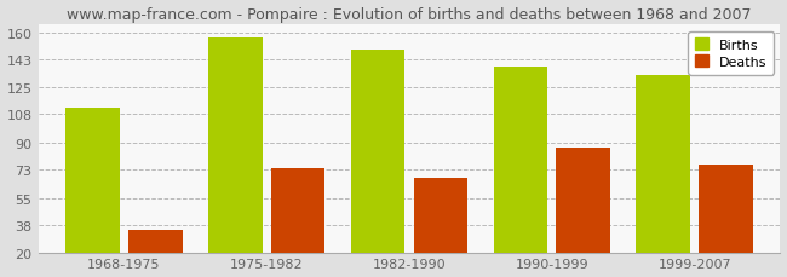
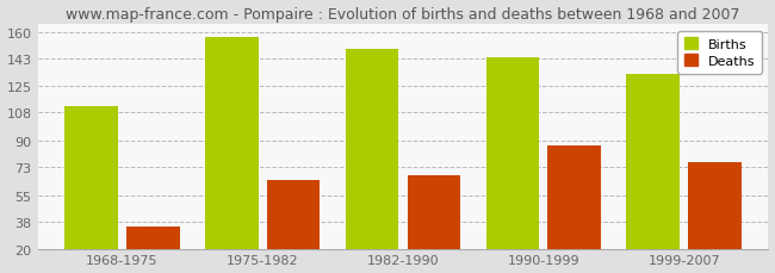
Deaths/1975-1982: 74 -> 65
Births/1990-1999: 138 -> 144
